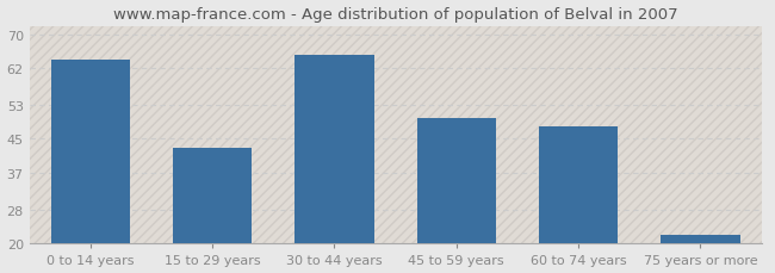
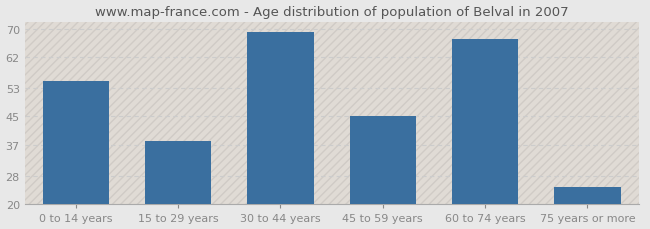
0 to 14 years: 64 -> 55
15 to 29 years: 43 -> 38
30 to 44 years: 65 -> 69
45 to 59 years: 50 -> 45
60 to 74 years: 48 -> 67
75 years or more: 22 -> 25
